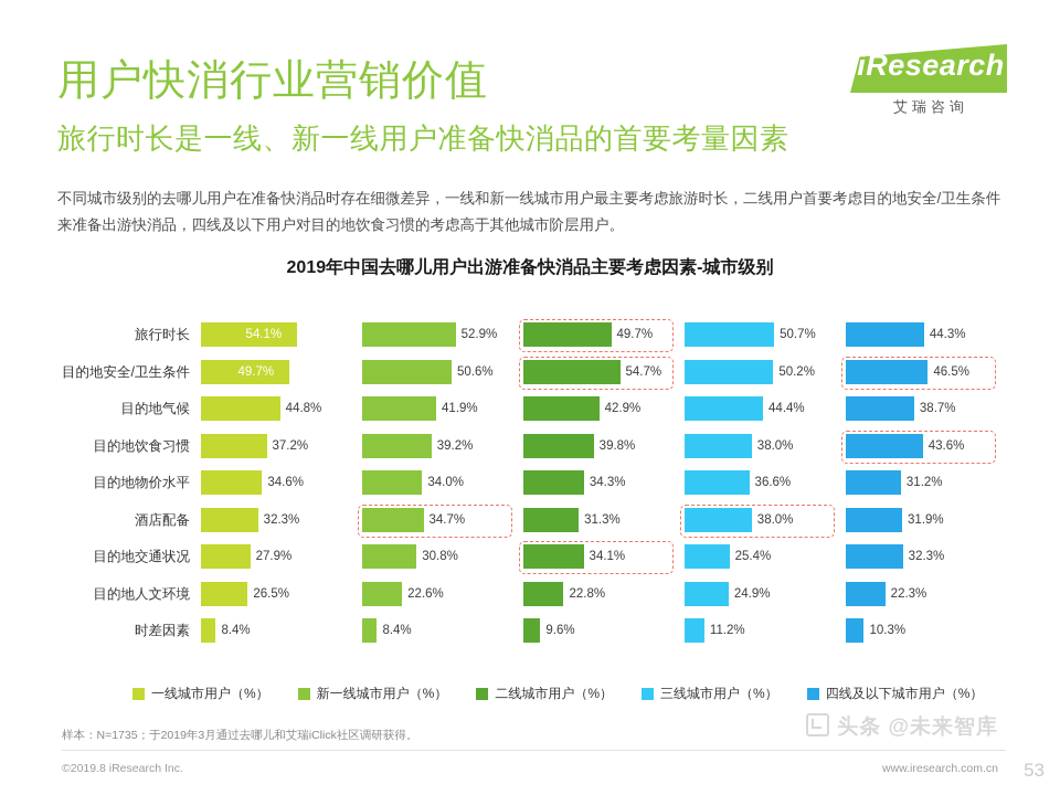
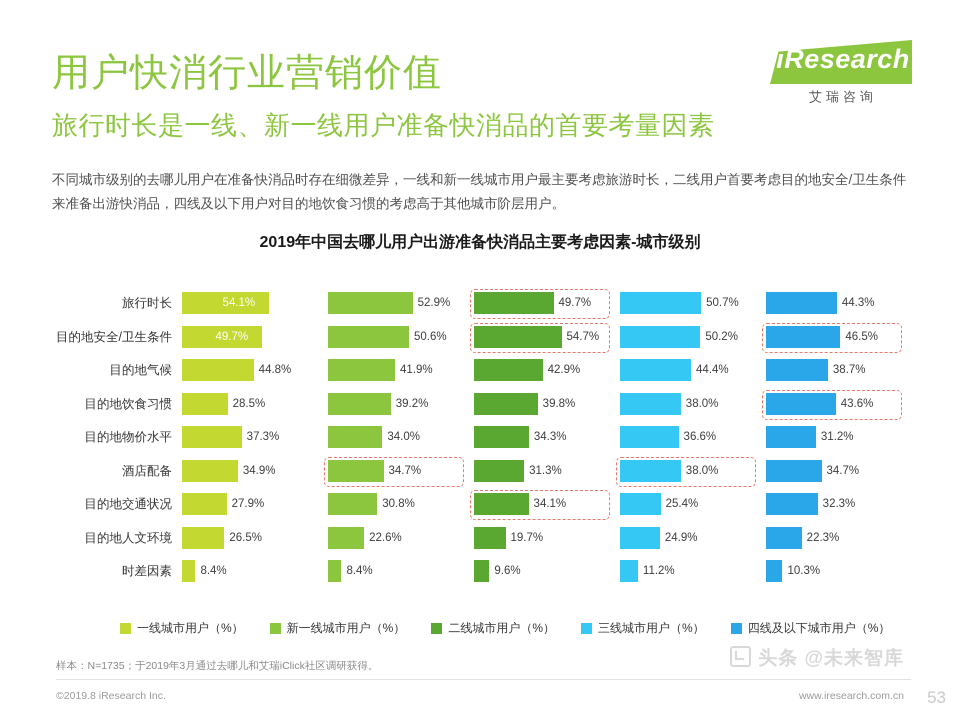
一线城市用户（%）/目的地饮食习惯: 37.2% -> 28.5%
一线城市用户（%）/目的地物价水平: 34.6% -> 37.3%
一线城市用户（%）/酒店配备: 32.3% -> 34.9%
四线及以下城市用户（%）/酒店配备: 31.9% -> 34.7%
二线城市用户（%）/目的地人文环境: 22.8% -> 19.7%
